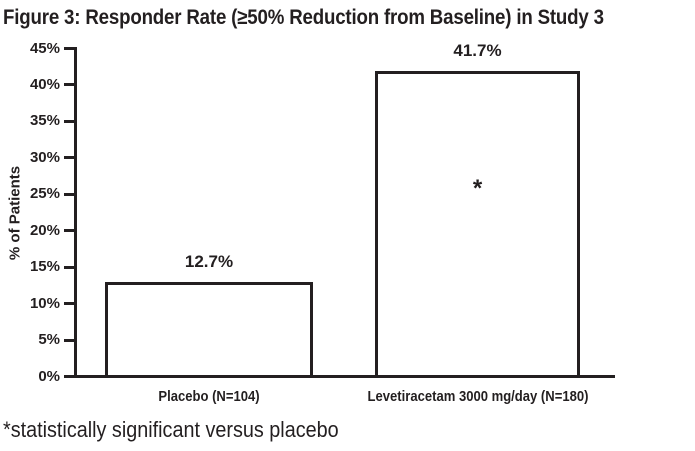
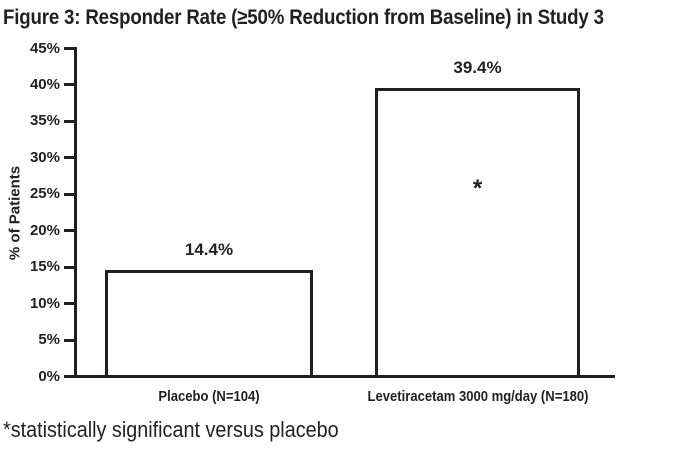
Placebo (N=104): 12.7% -> 14.4%
Levetiracetam 3000 mg/day (N=180): 41.7% -> 39.4%
